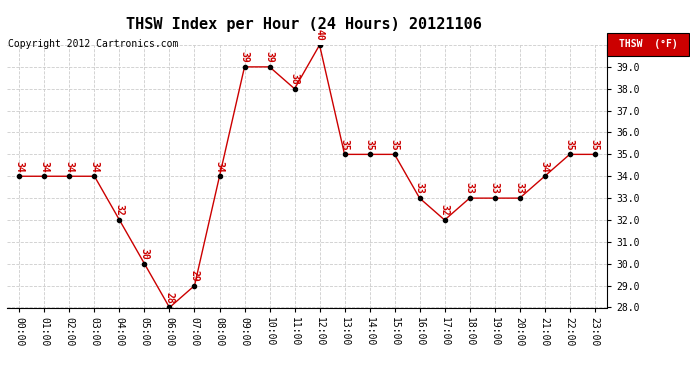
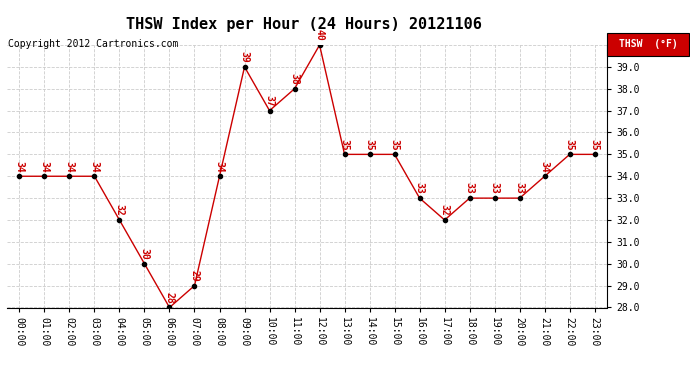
10:00: 39 -> 37
